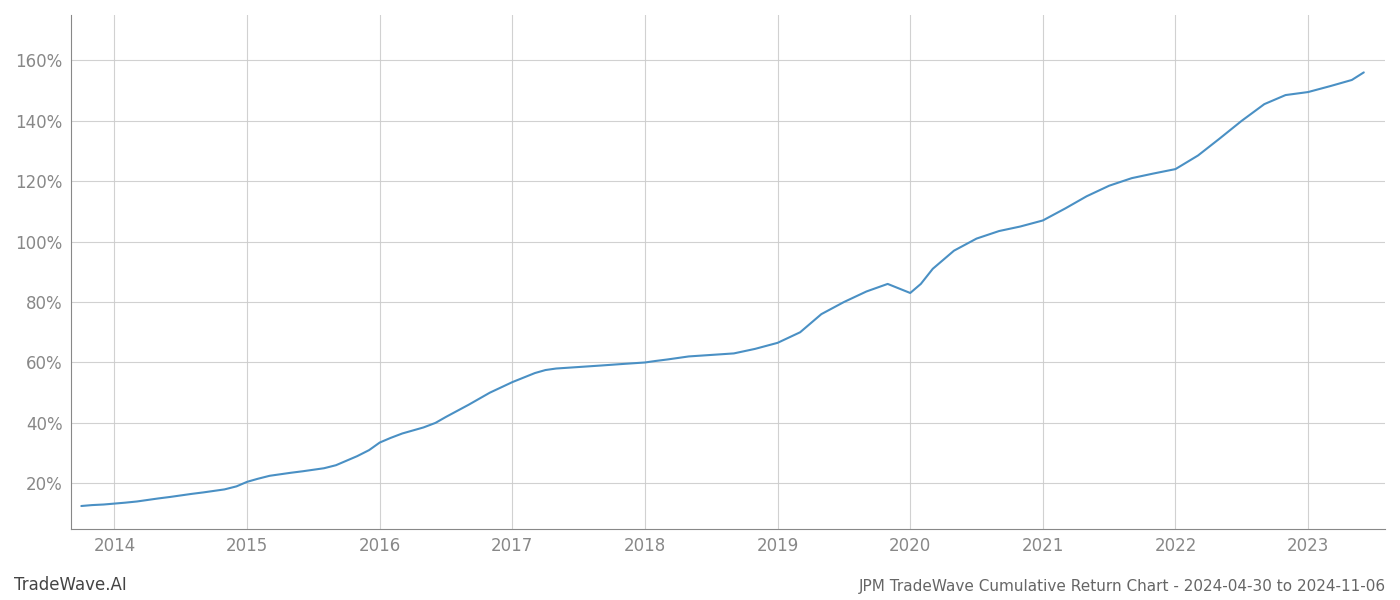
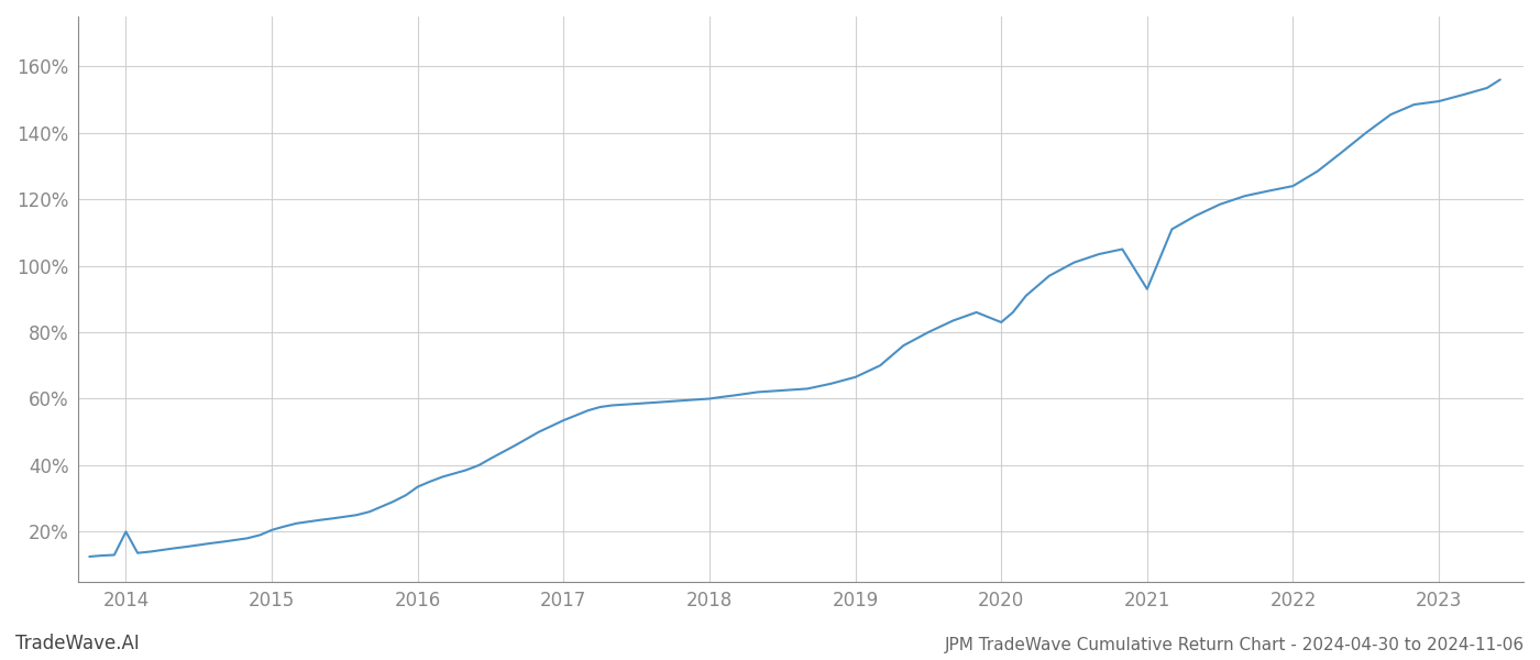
2014: 13.3% -> 20.0%
2021: 107.0% -> 93.0%
